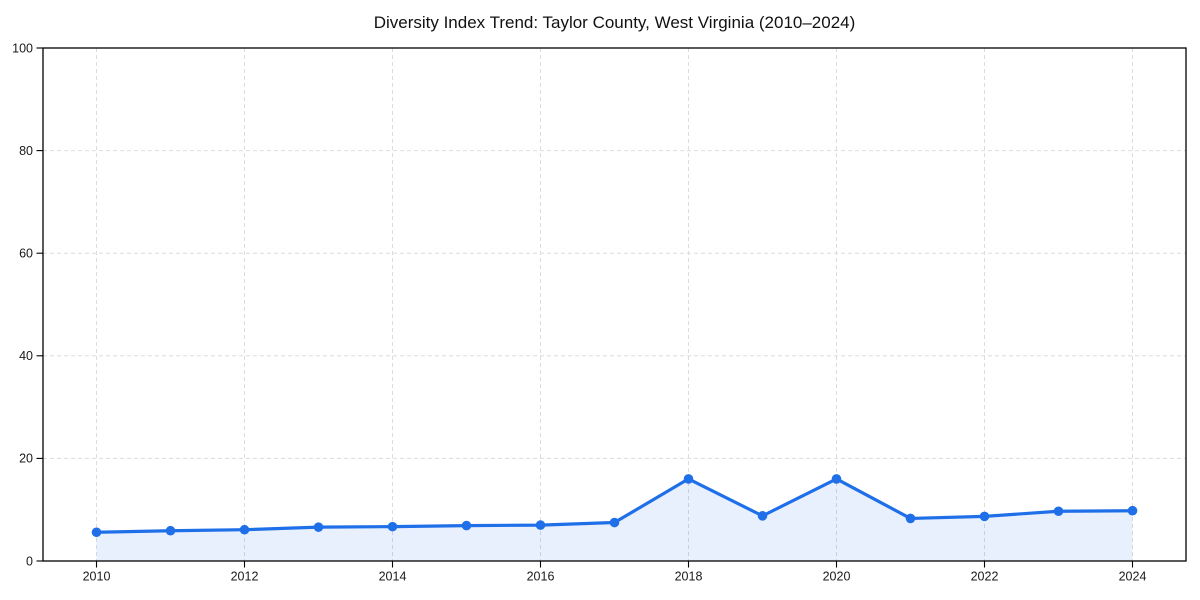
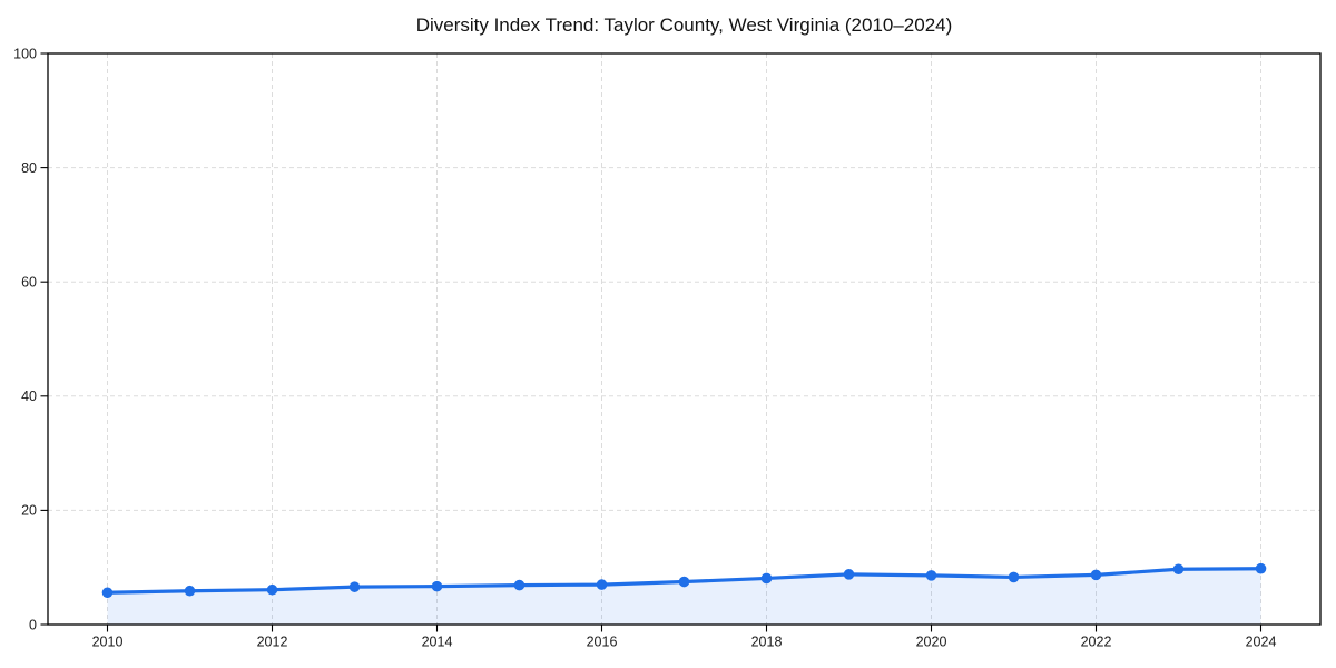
2018: 16 -> 8
2020: 16 -> 9
